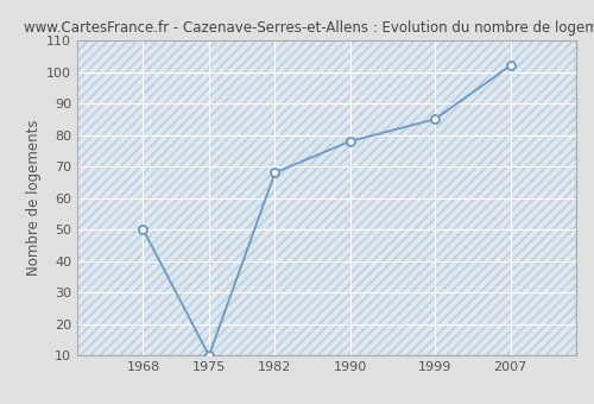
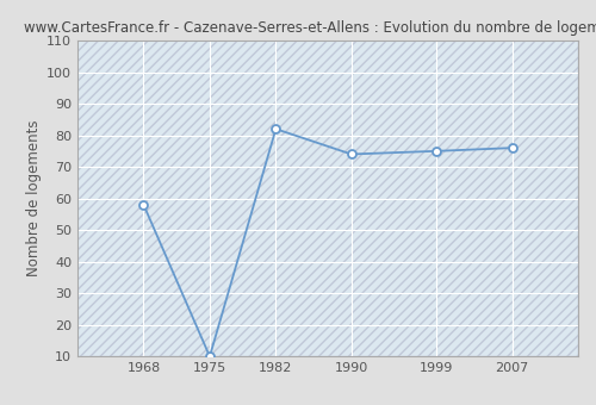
1968: 50 -> 58
1982: 68 -> 82
1990: 78 -> 74
1999: 85 -> 75
2007: 102 -> 76
